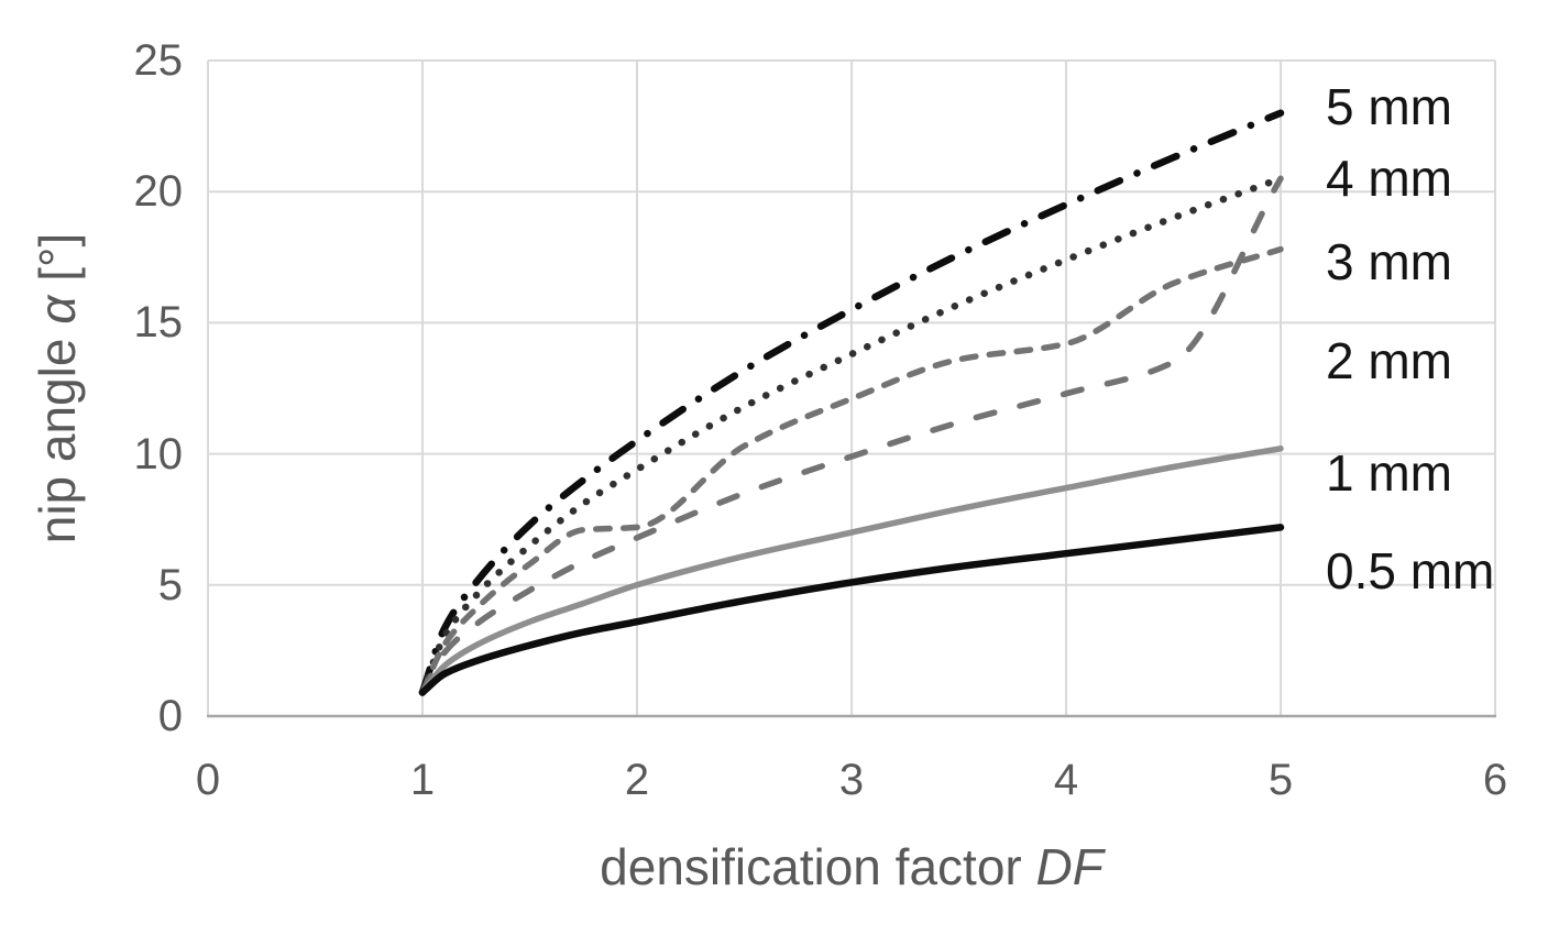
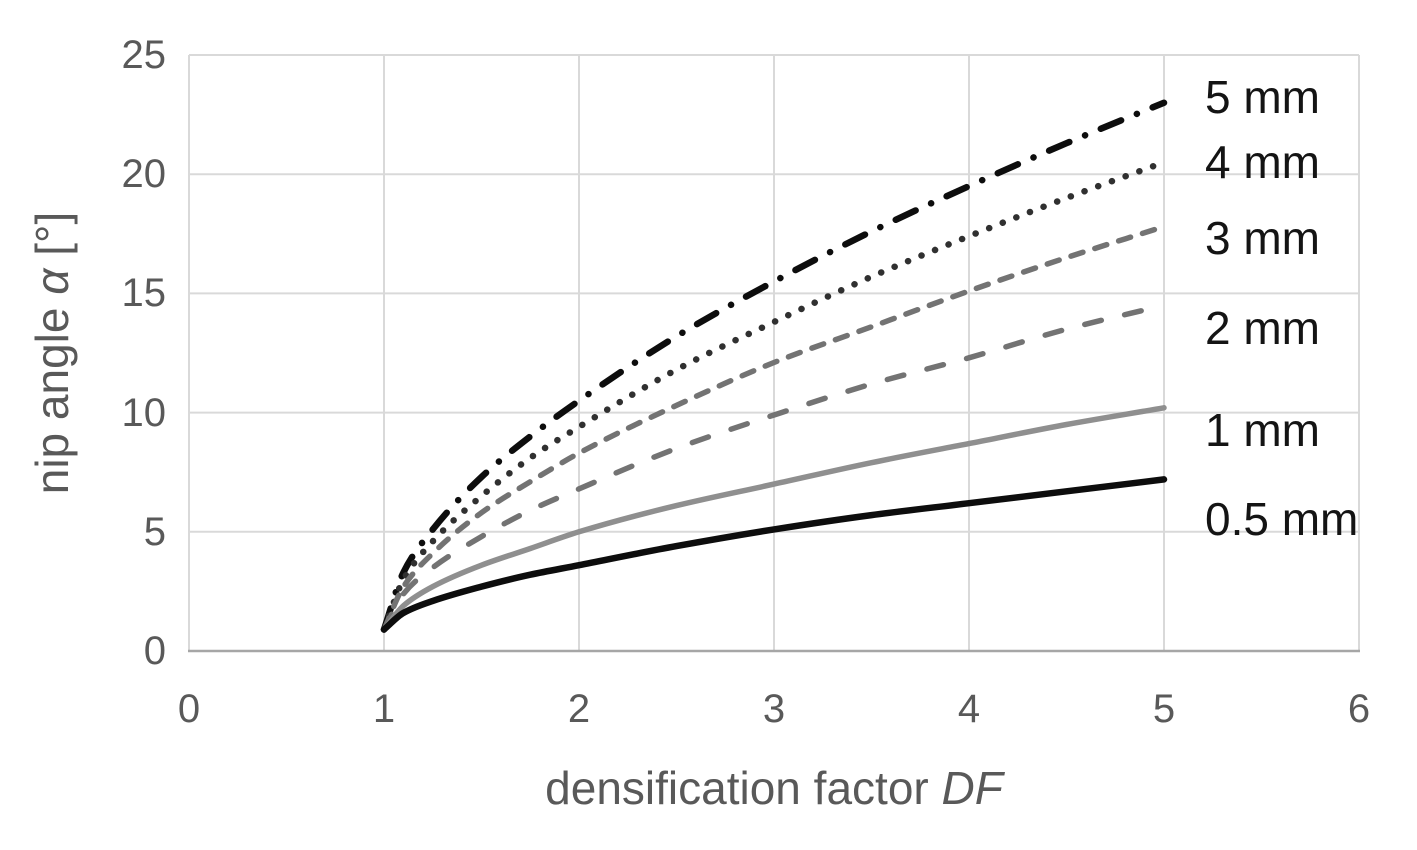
3 mm/2: 7.2 -> 8.3
3 mm/4: 14.2 -> 15.1
2 mm/5: 20.5 -> 14.5
